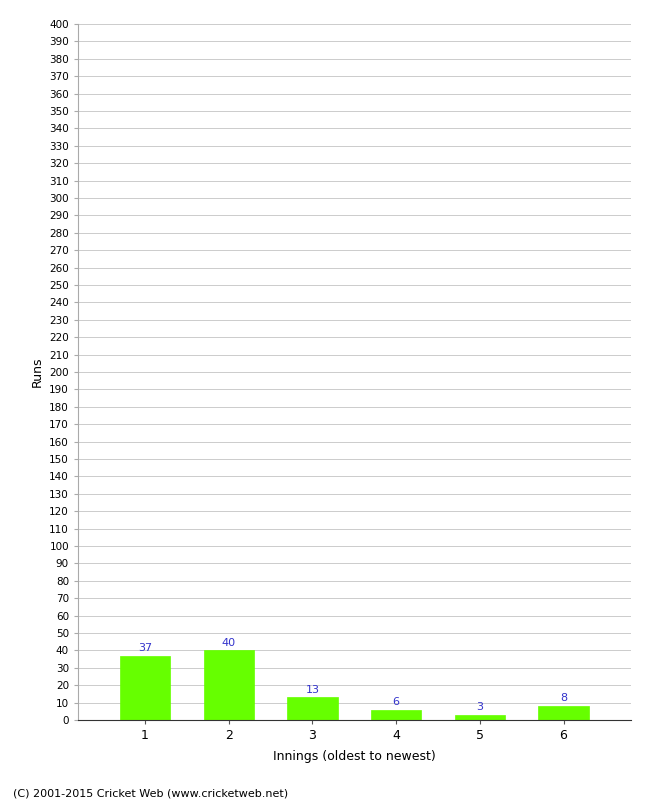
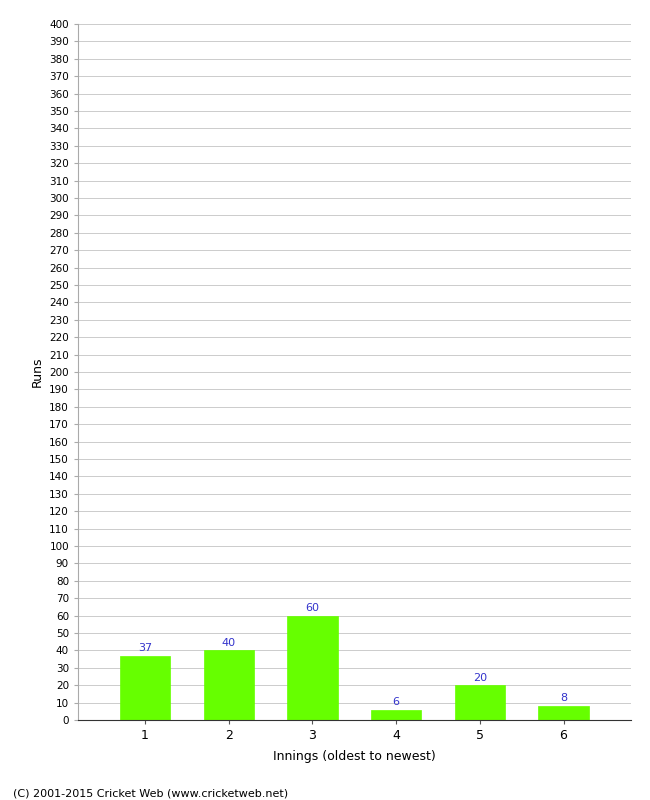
3: 13 -> 60
5: 3 -> 20
